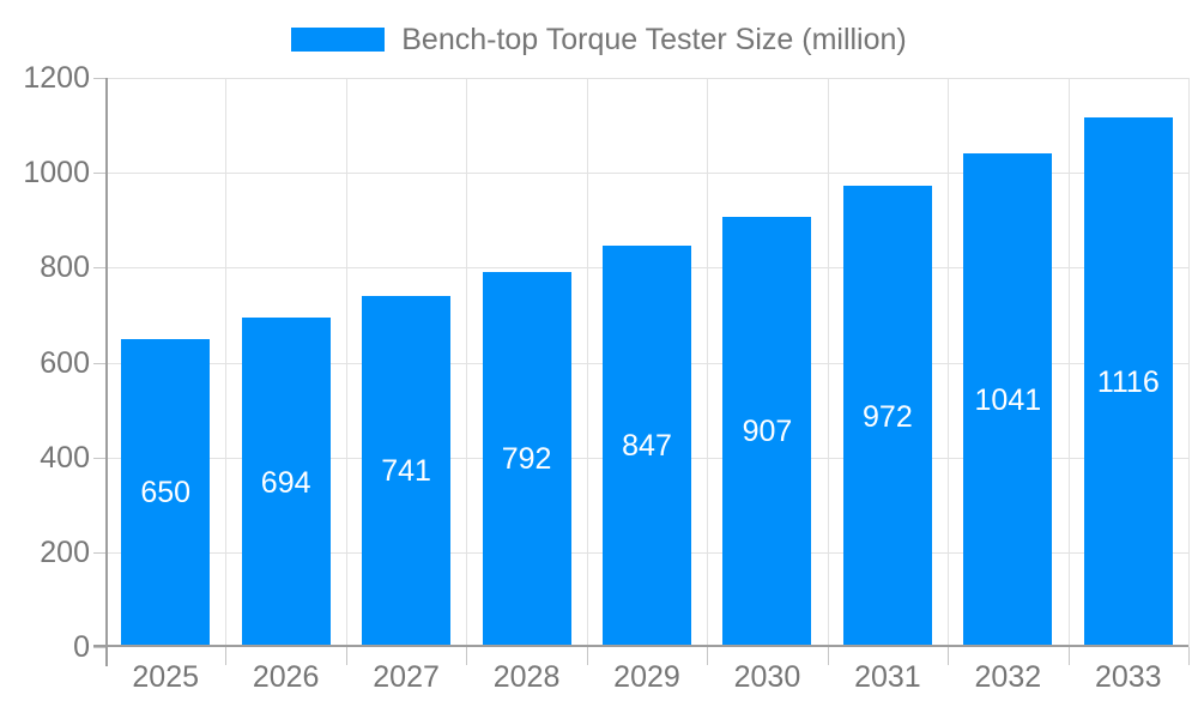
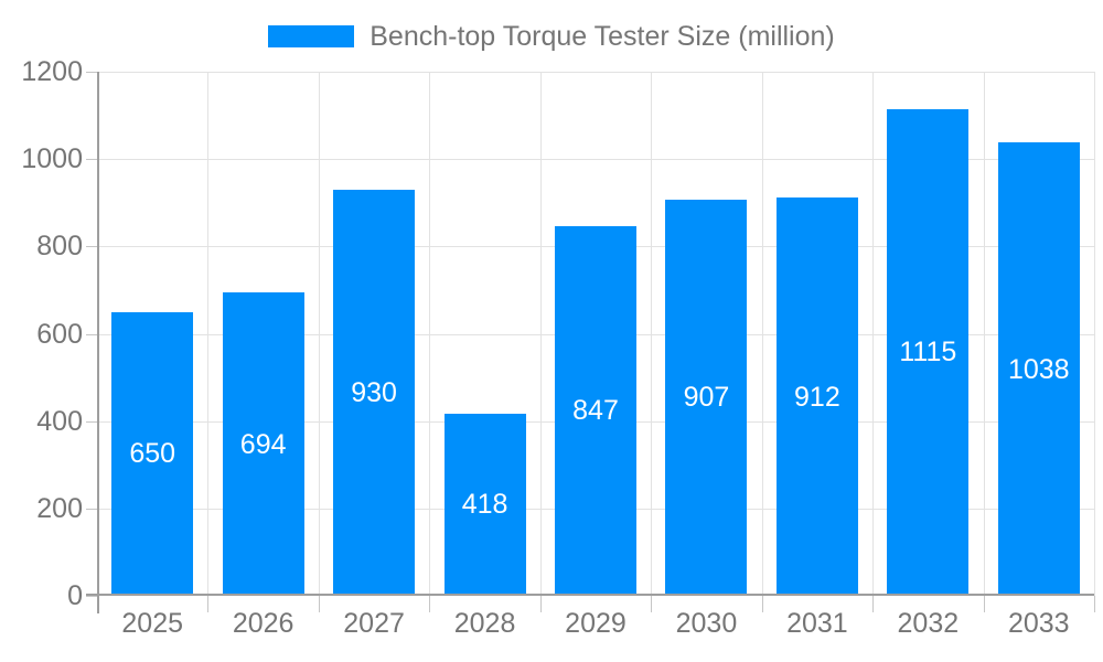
2027: 741 -> 930
2028: 792 -> 418
2031: 972 -> 912
2032: 1041 -> 1115
2033: 1116 -> 1038
